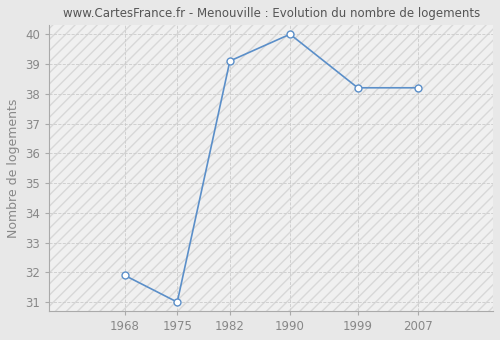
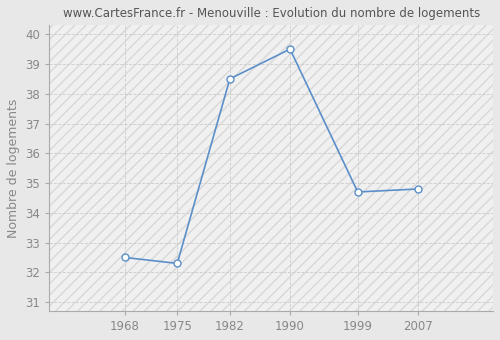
1968: 31.9 -> 32.5
1975: 31.0 -> 32.3
1982: 39.1 -> 38.5
1990: 40.0 -> 39.5
1999: 38.2 -> 34.7
2007: 38.2 -> 34.8
